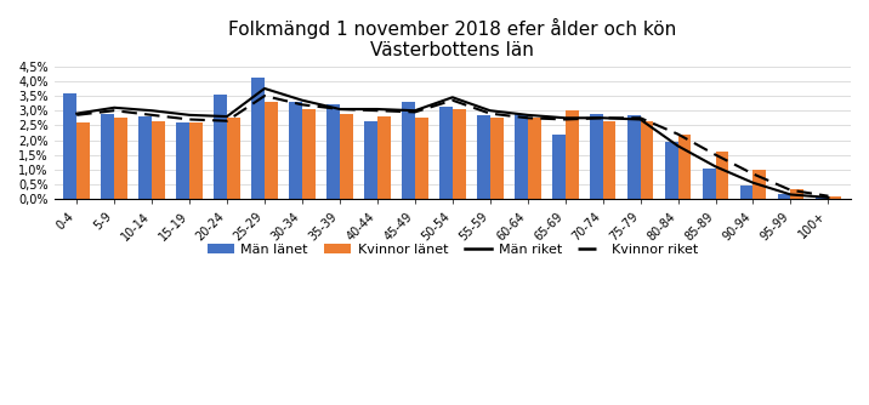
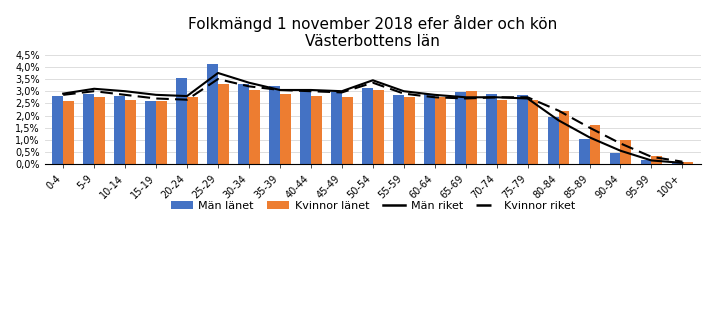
Män länet/0-4: 3,60% -> 2,80%
Män länet/40-44: 2,65% -> 3,00%
Män länet/45-49: 3,30% -> 2,95%
Män länet/65-69: 2,20% -> 2,95%
